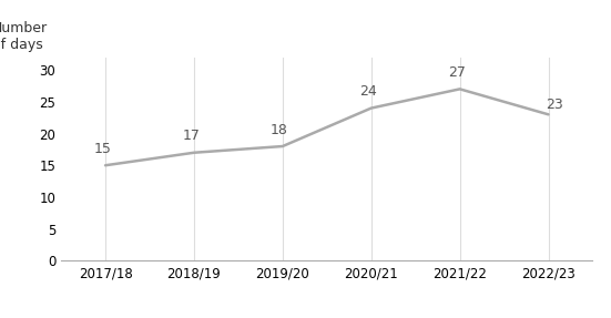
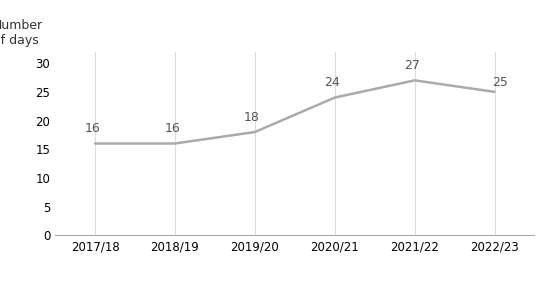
2017/18: 15 -> 16
2018/19: 17 -> 16
2022/23: 23 -> 25
